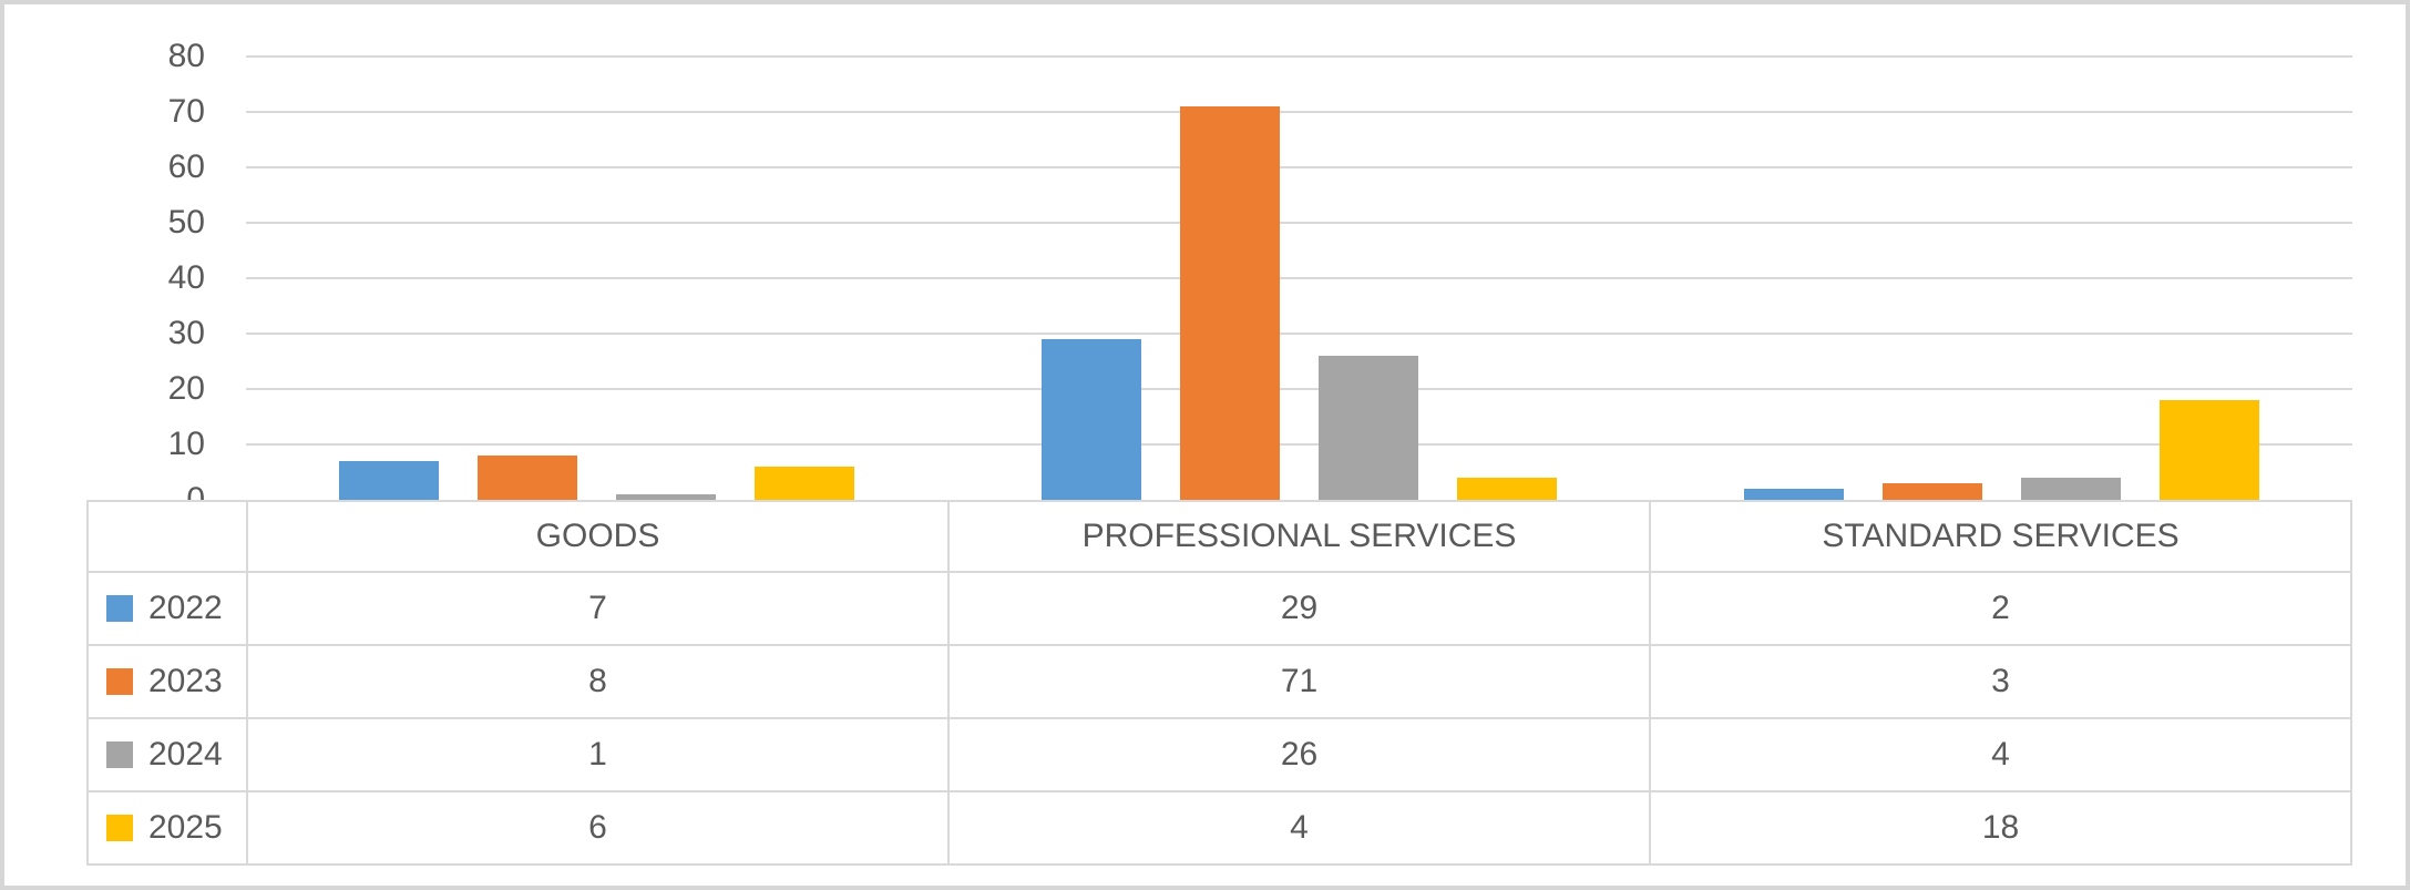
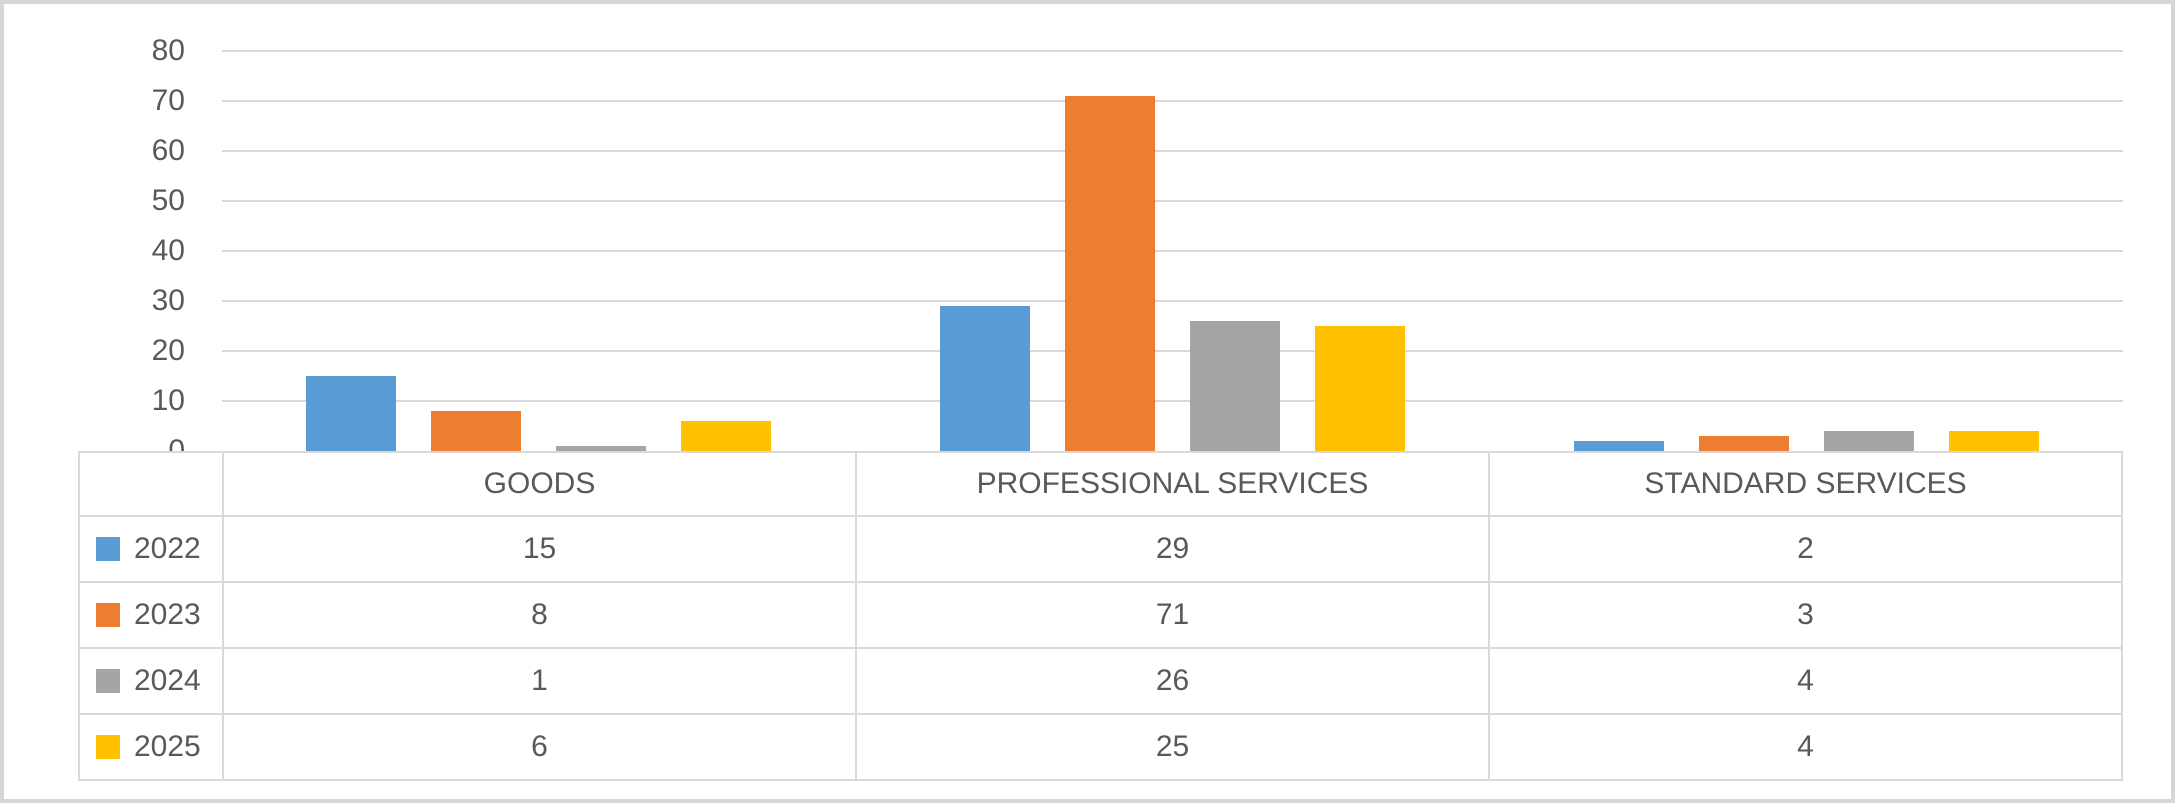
2022/GOODS: 7 -> 15
2025/PROFESSIONAL SERVICES: 4 -> 25
2025/STANDARD SERVICES: 18 -> 4
